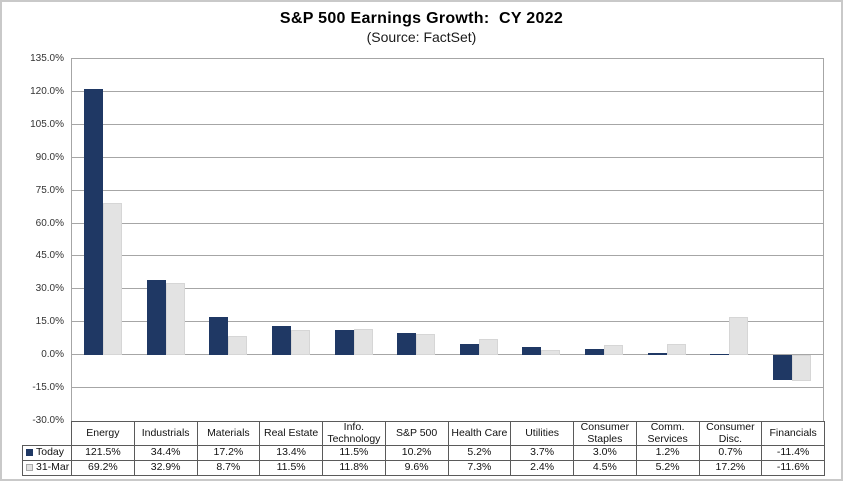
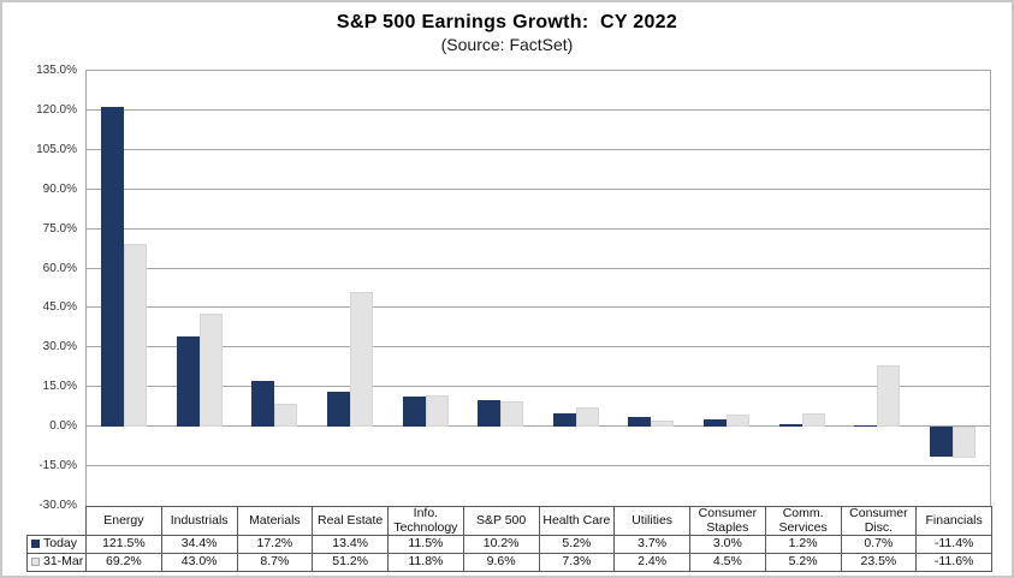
31-Mar/Industrials: 32.9% -> 43.0%
31-Mar/Real Estate: 11.5% -> 51.2%
31-Mar/Consumer Disc.: 17.2% -> 23.5%
